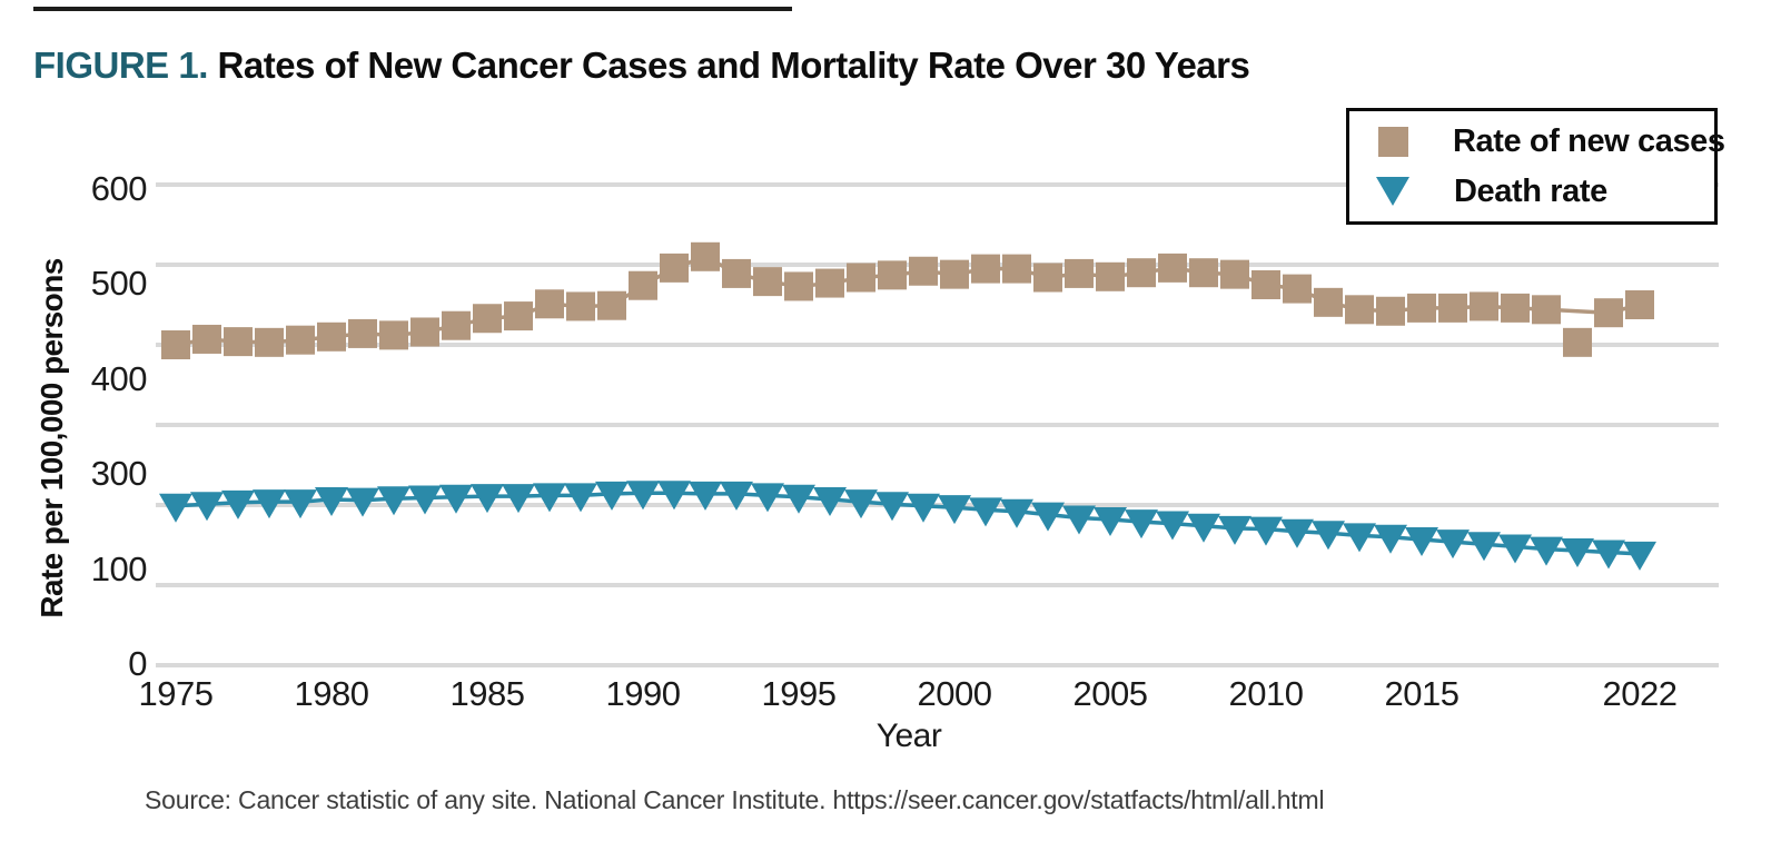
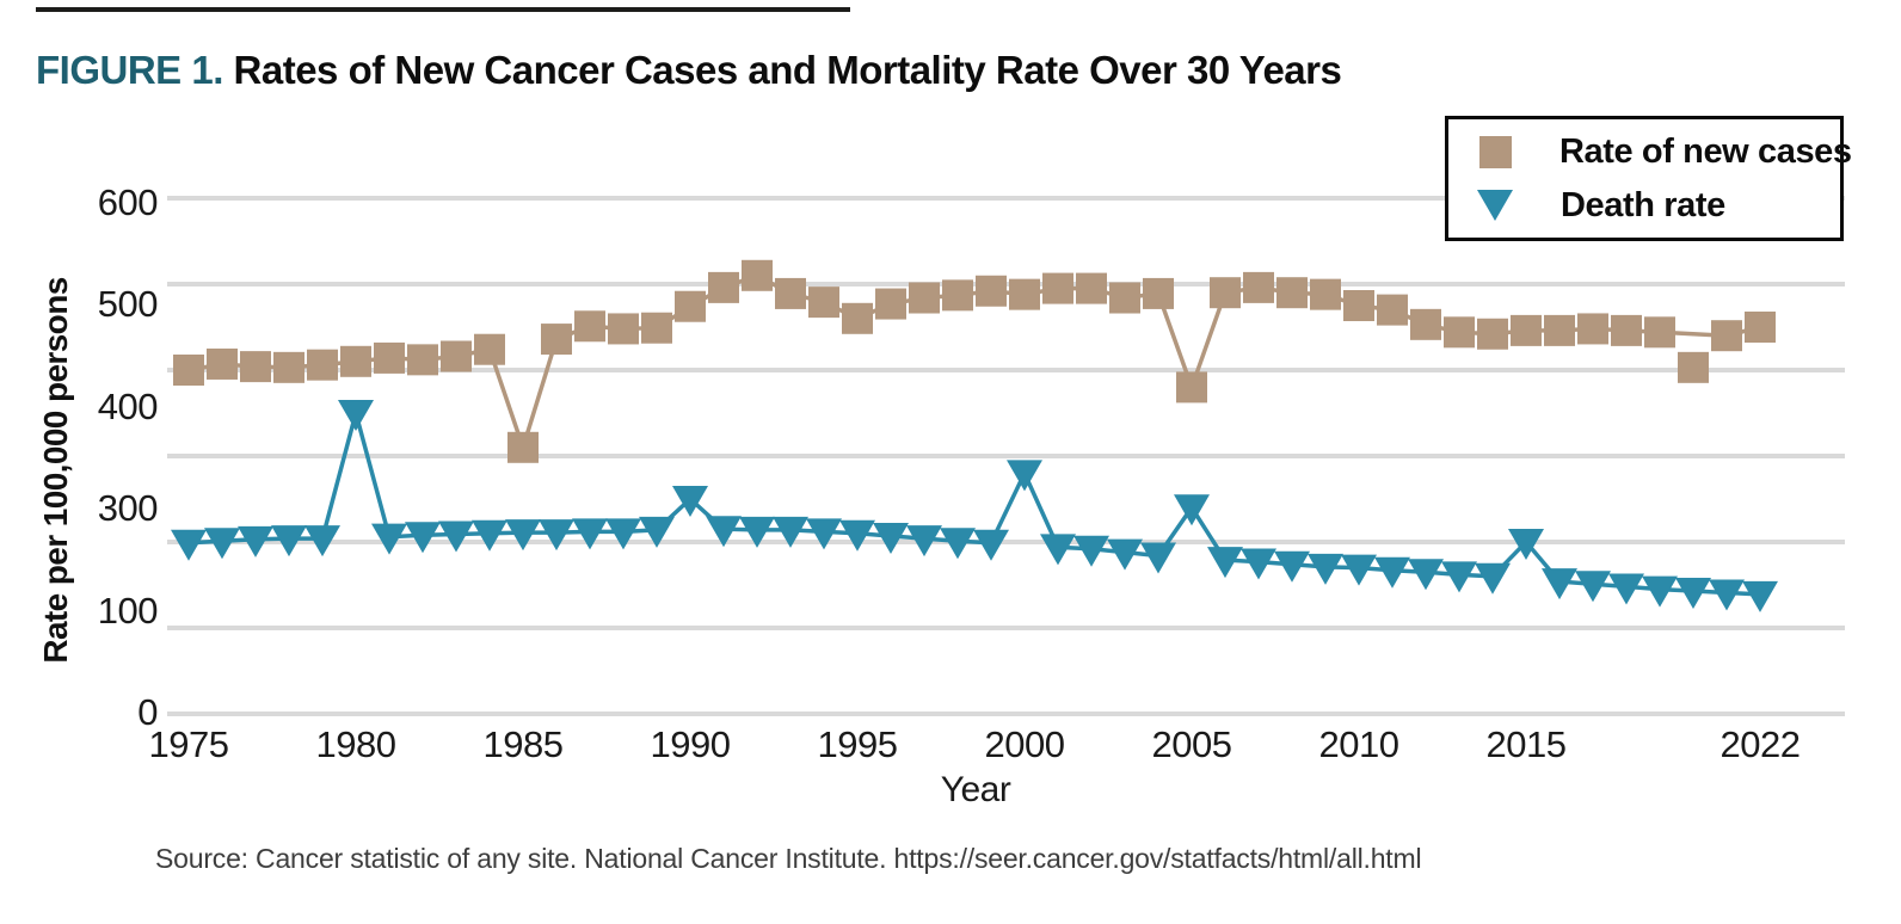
Death rate/1980: 210 -> 350
Rate of new cases/1985: 430 -> 310
Death rate/1990: 220 -> 250
Rate of new cases/1995: 470 -> 460
Death rate/2000: 200 -> 280
Rate of new cases/2005: 480 -> 380
Death rate/2005: 180 -> 240
Death rate/2015: 160 -> 200
